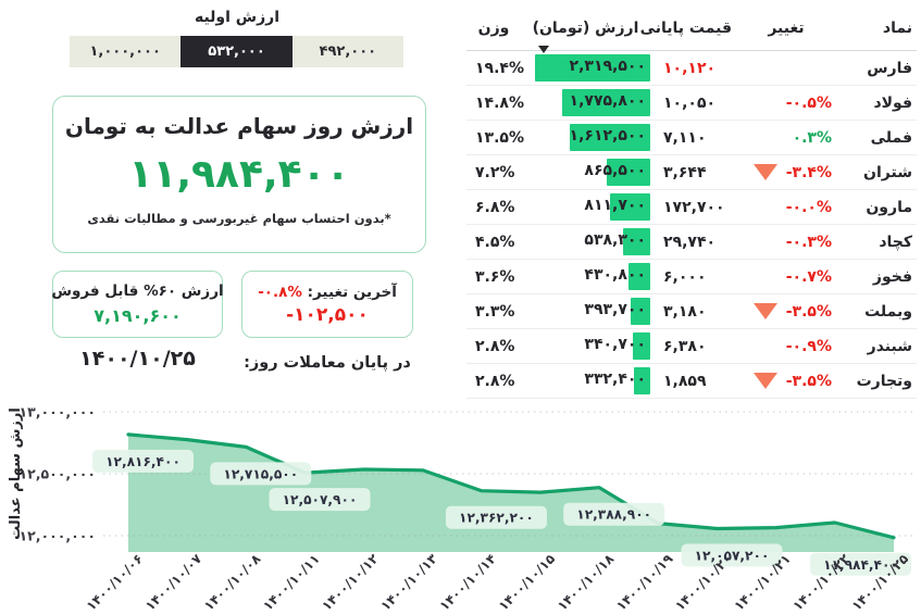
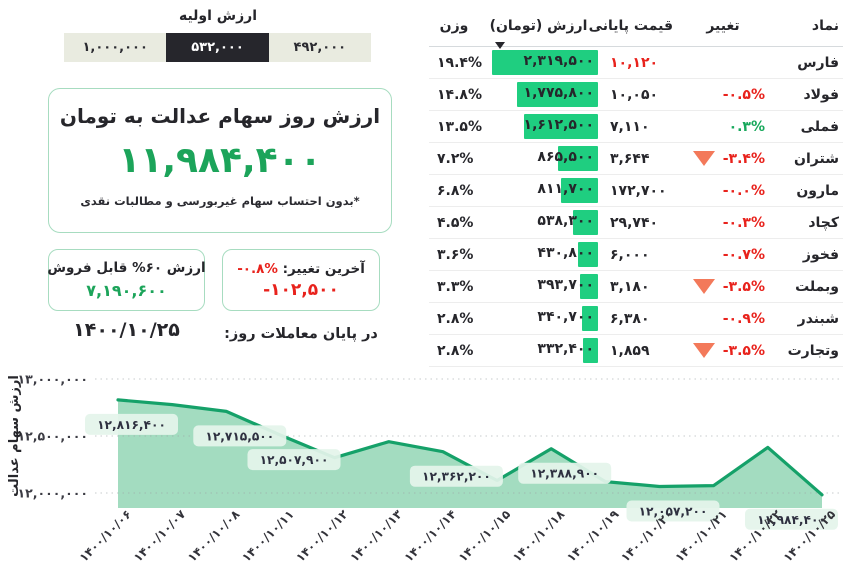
۱۴۰۰/۱۰/۱۲: 12540000 -> 12310000
۱۴۰۰/۱۰/۱۳: 12530000 -> 12450000
۱۴۰۰/۱۰/۱۵: 12350000 -> 12110000
۱۴۰۰/۱۰/۲۲: 12100000 -> 12400000
